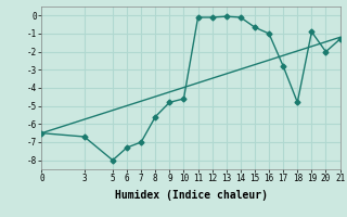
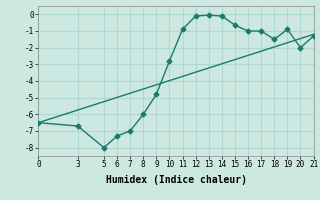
8: -5.6 -> -6.0
10: -4.6 -> -2.8
11: -0.1 -> -0.9
17: -2.8 -> -1.0
18: -4.8 -> -1.5
